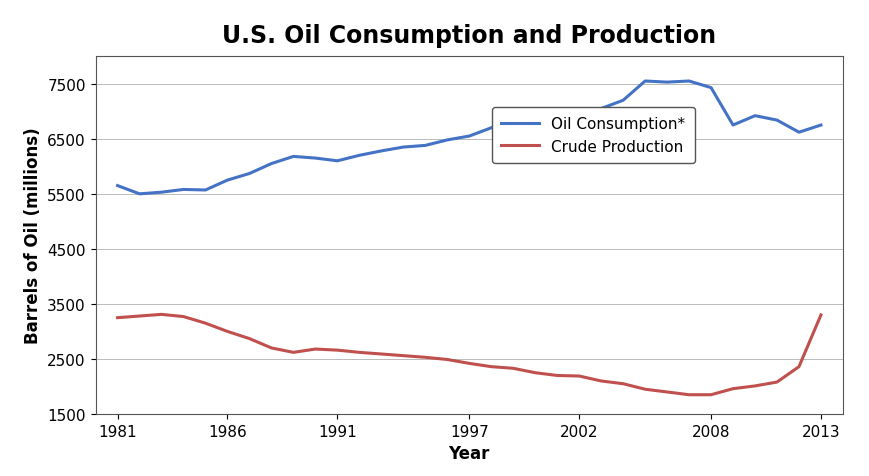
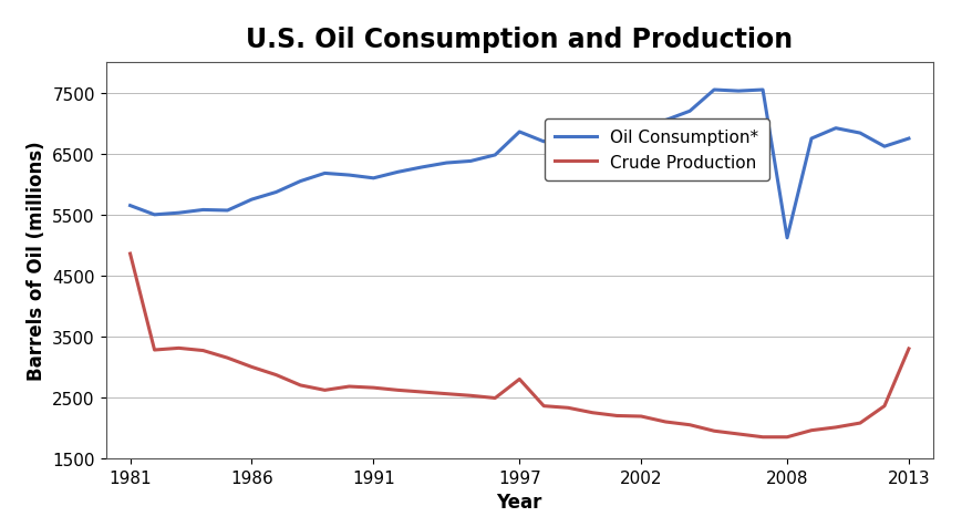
Crude Production/1981: 3250 -> 4860
Oil Consumption*/1997: 6550 -> 6860
Crude Production/1997: 2420 -> 2800
Oil Consumption*/2008: 7430 -> 5120
